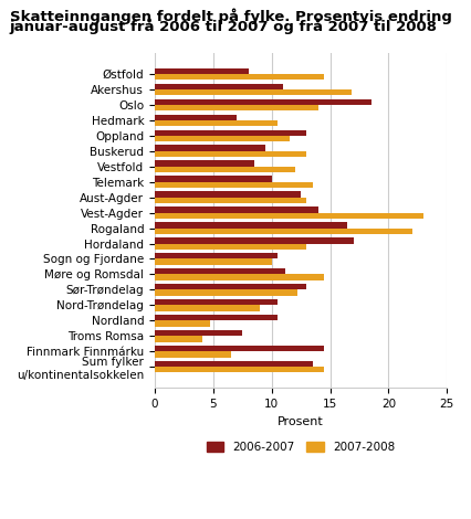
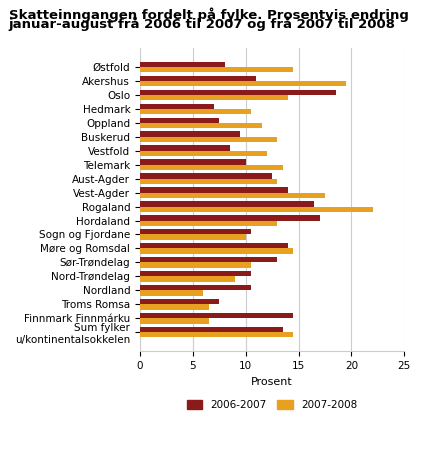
2007-2008/Akershus: 16.8 -> 19.5
2006-2007/Oppland: 13.0 -> 7.5
2007-2008/Vest-Agder: 23.0 -> 17.5
2006-2007/Møre og Romsdal: 11.2 -> 14.0
2007-2008/Sør-Trøndelag: 12.2 -> 10.5
2007-2008/Nordland: 4.7 -> 6.0
2007-2008/Troms Romsa: 4.1 -> 6.5
